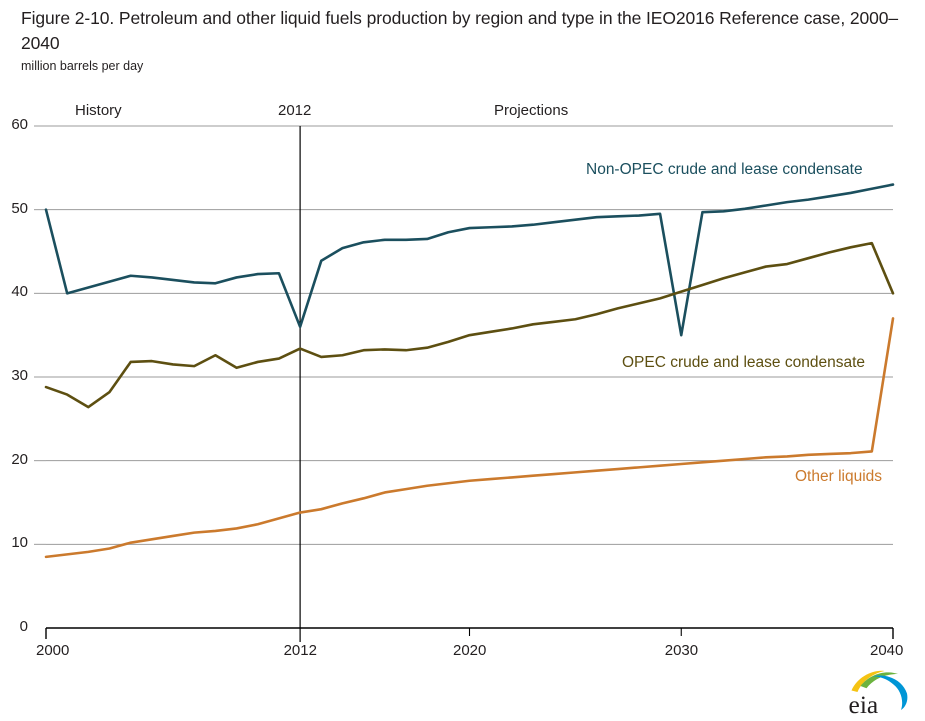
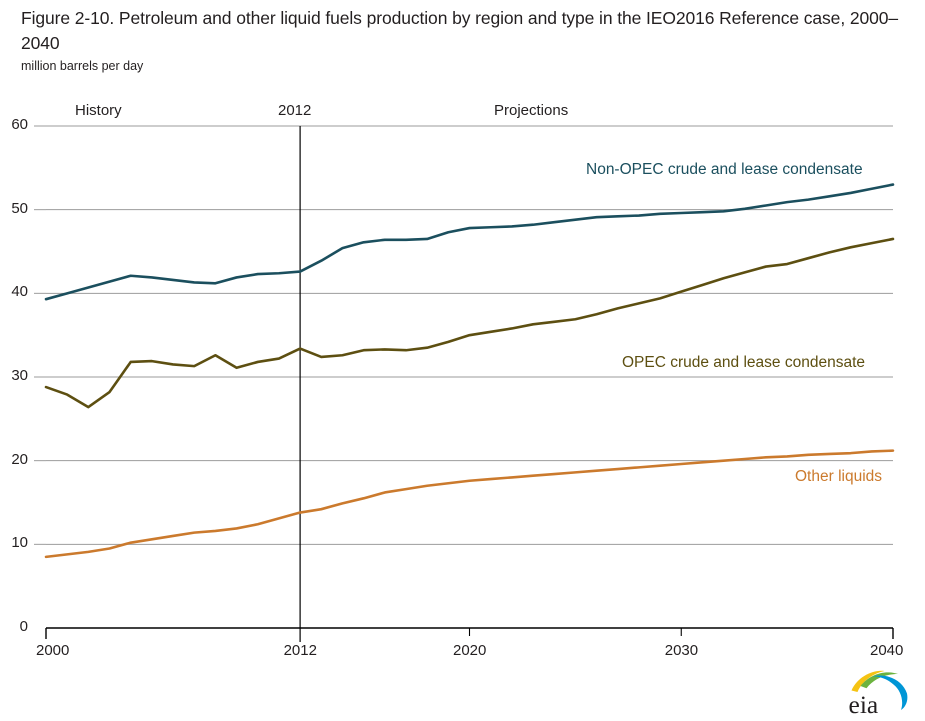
Non-OPEC crude and lease condensate/2000: 50 -> 39
Non-OPEC crude and lease condensate/2012: 36 -> 43
Non-OPEC crude and lease condensate/2030: 35 -> 50
OPEC crude and lease condensate/2040: 40 -> 46
Other liquids/2040: 37 -> 21
